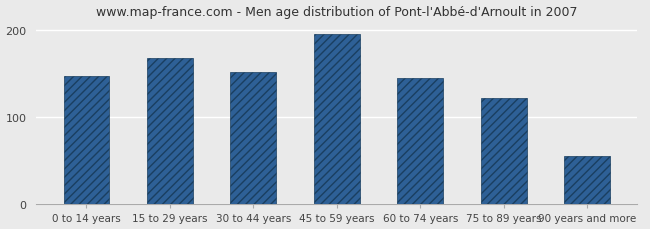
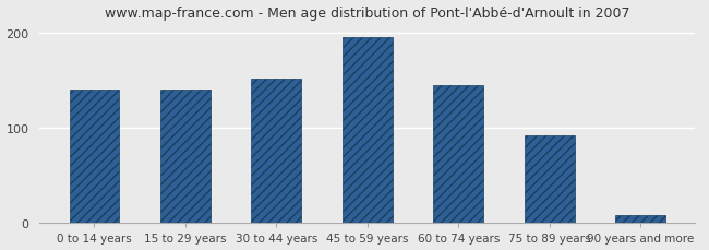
0 to 14 years: 148 -> 140
15 to 29 years: 168 -> 140
75 to 89 years: 122 -> 92
90 years and more: 56 -> 8
